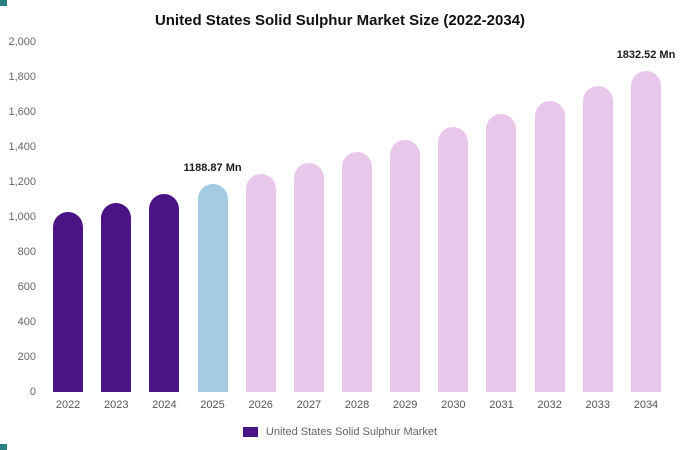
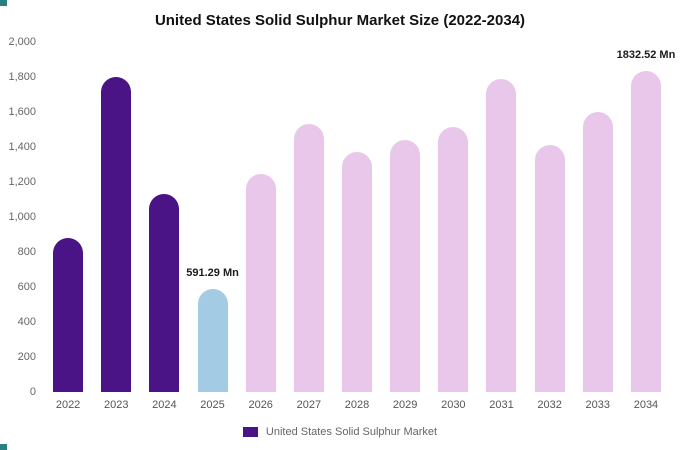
2022: 1030 -> 880
2023: 1080 -> 1800
2025: 1188.87 -> 591.29
2027: 1310 -> 1530
2031: 1590 -> 1790
2032: 1660 -> 1410
2033: 1750 -> 1600
